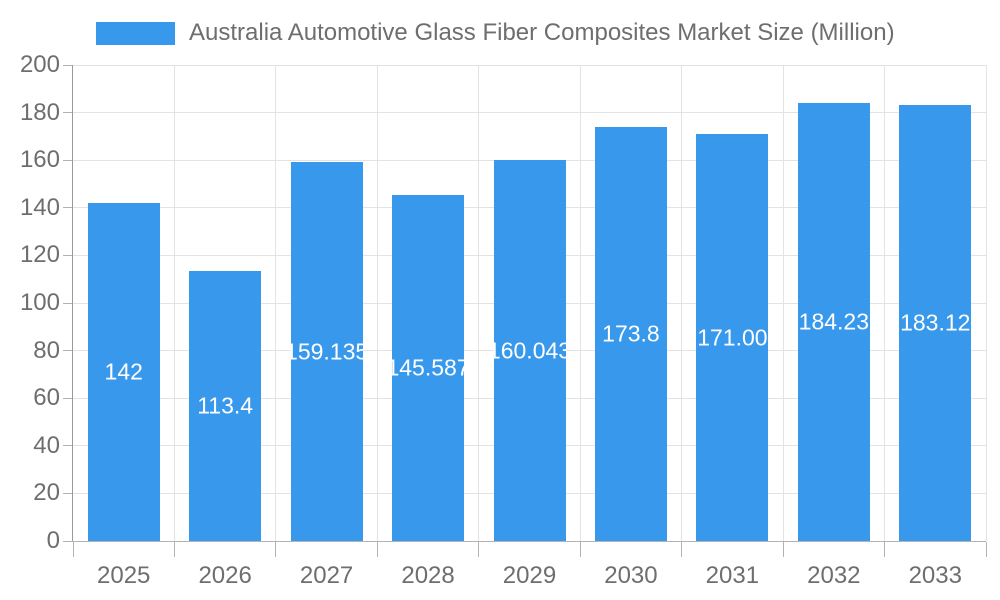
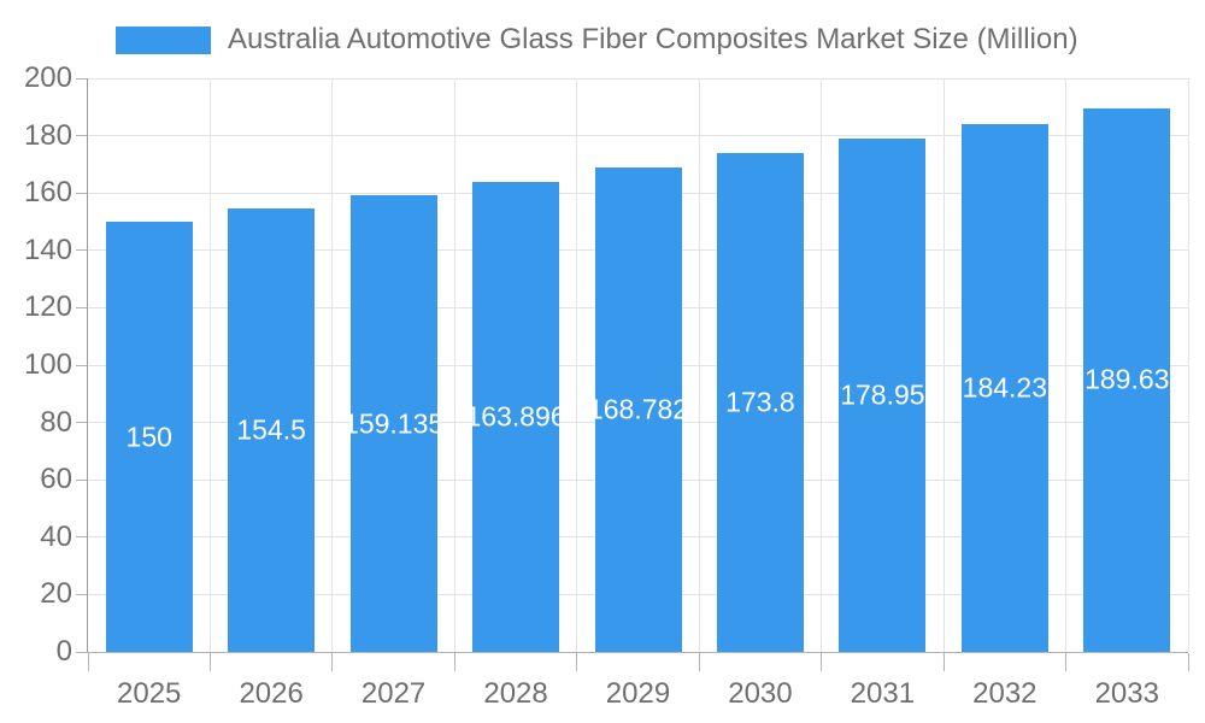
2025: 142 -> 150
2026: 113.4 -> 154.5
2028: 145.587 -> 163.896
2029: 160.043 -> 168.782
2031: 171.00 -> 178.95
2033: 183.12 -> 189.63
